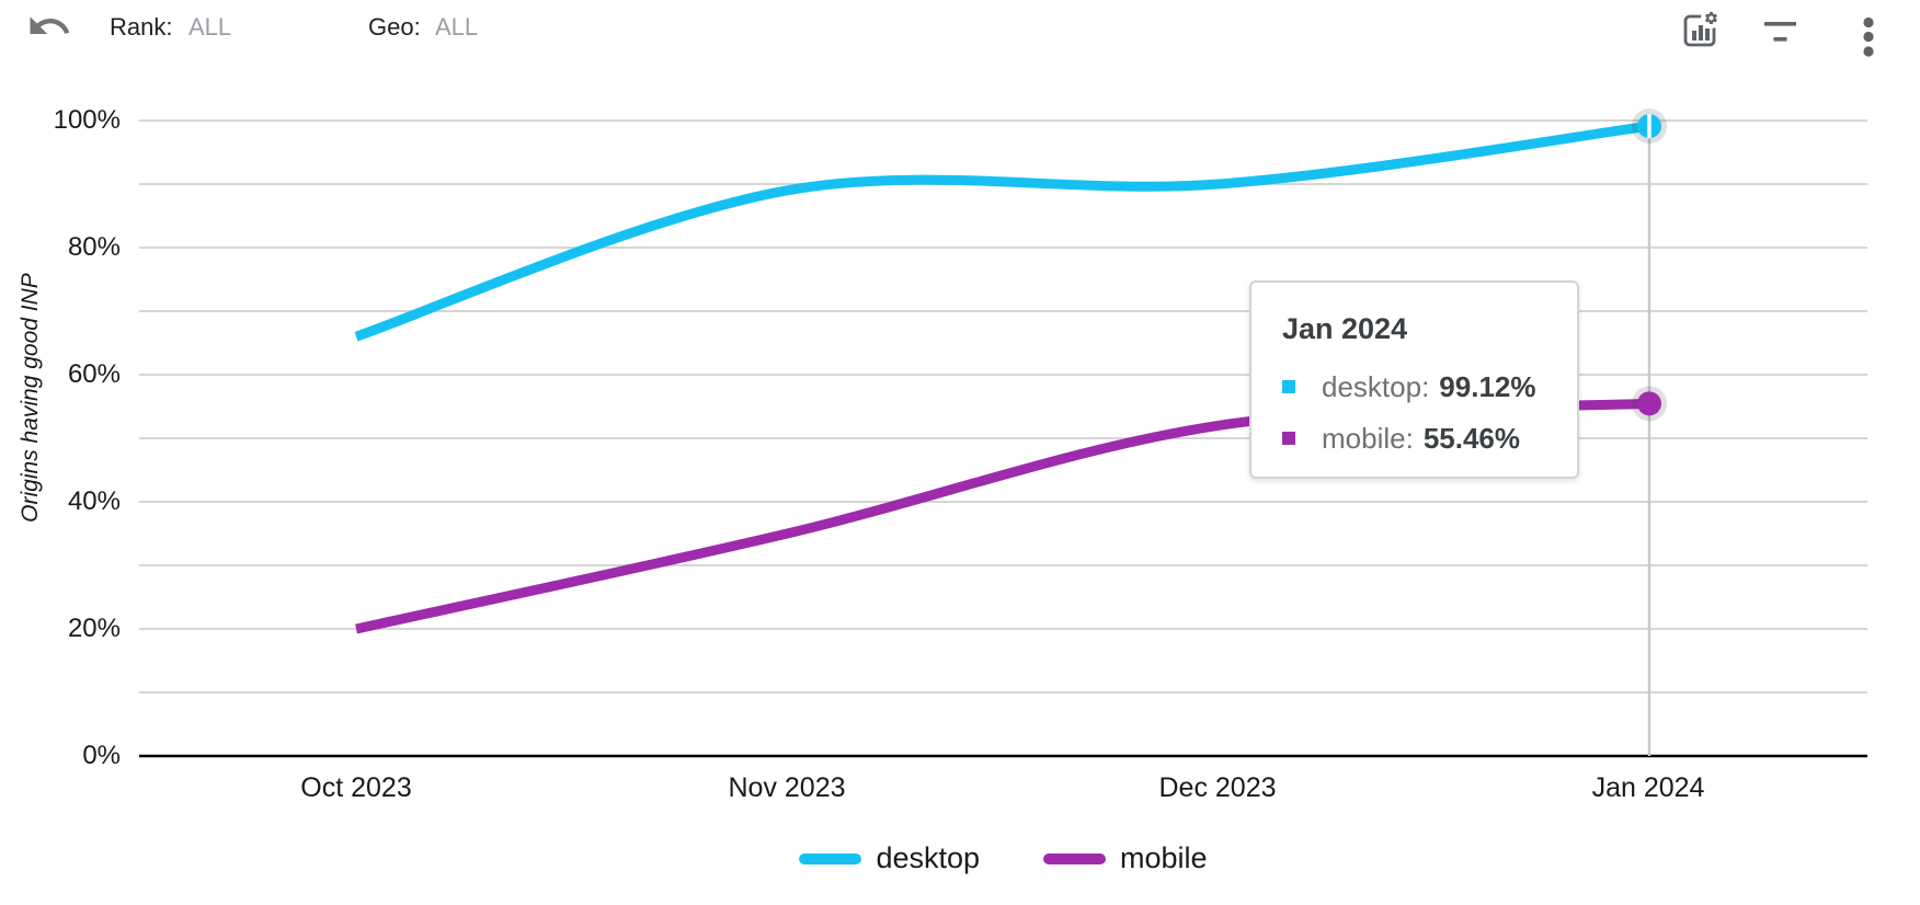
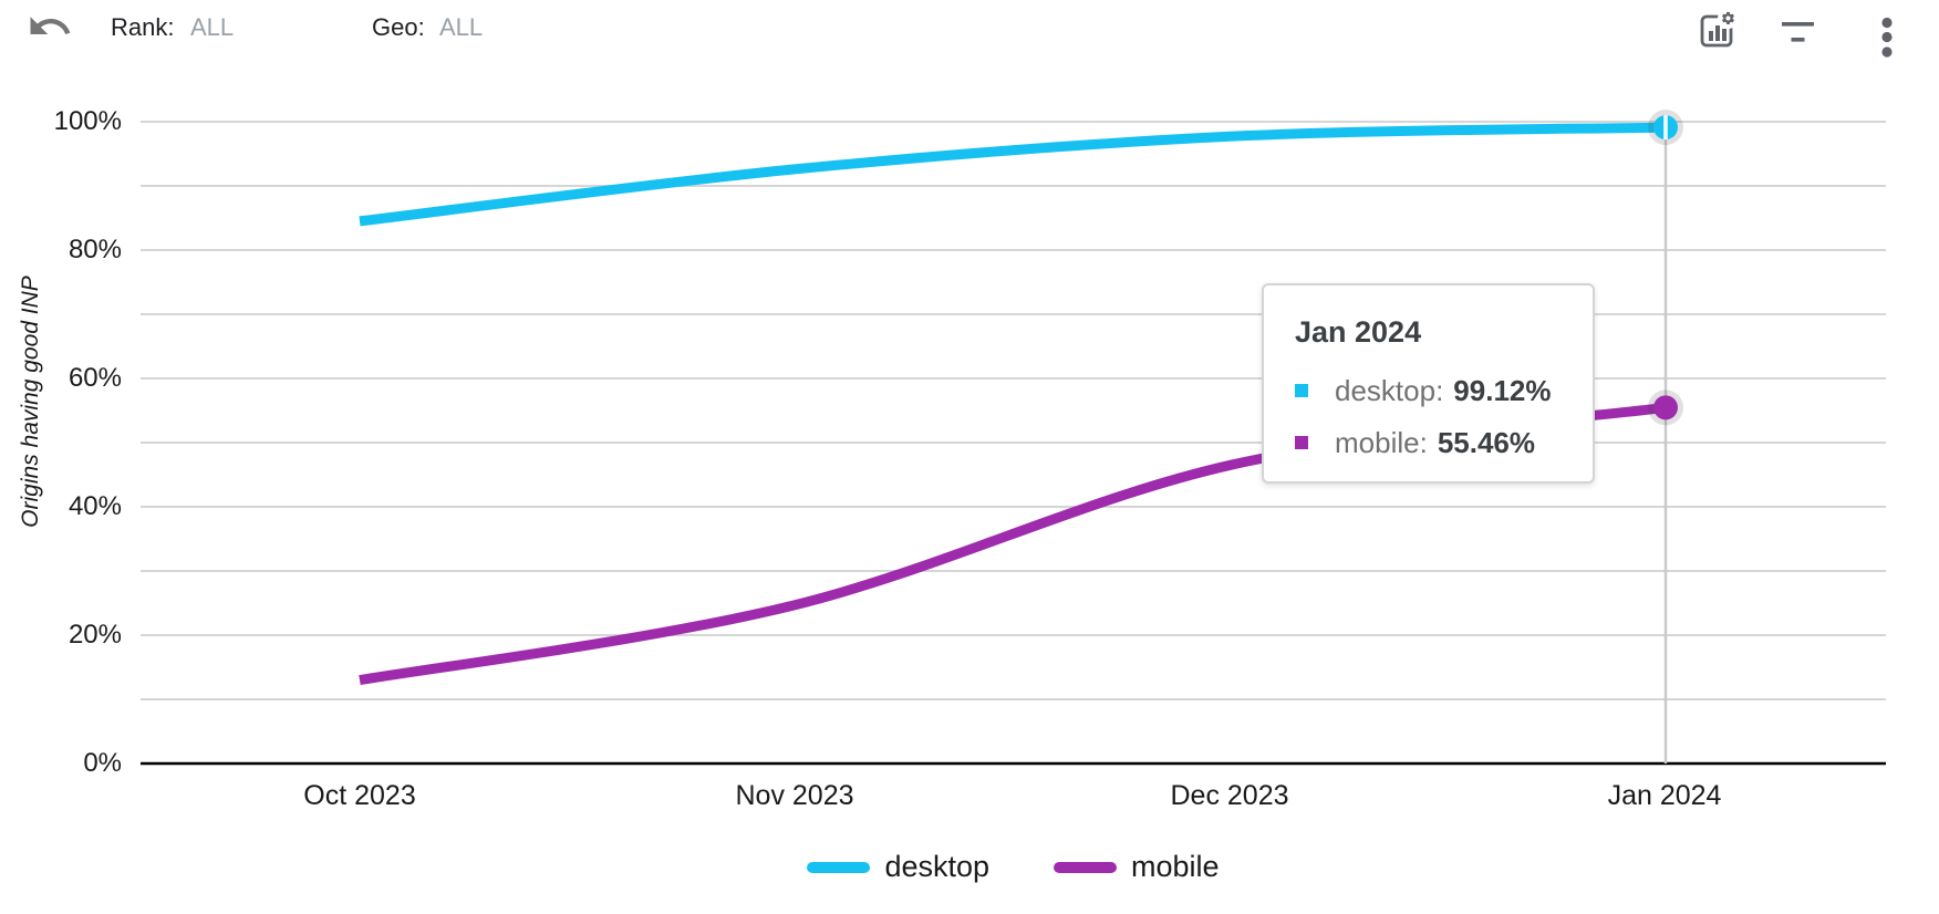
desktop/Oct 2023: 66% -> 84%
mobile/Oct 2023: 20% -> 13%
desktop/Nov 2023: 89% -> 93%
mobile/Nov 2023: 35% -> 25%
desktop/Dec 2023: 90% -> 98%
mobile/Dec 2023: 52% -> 46%
